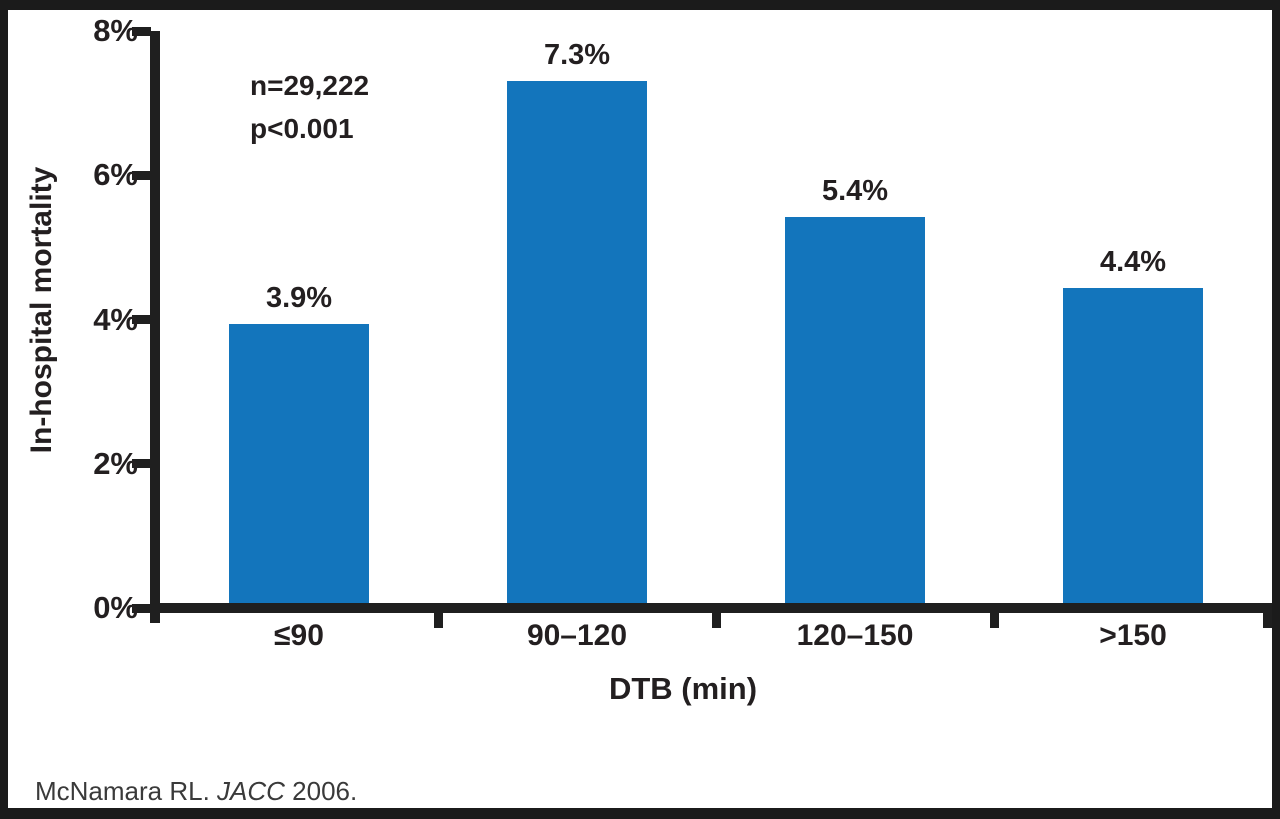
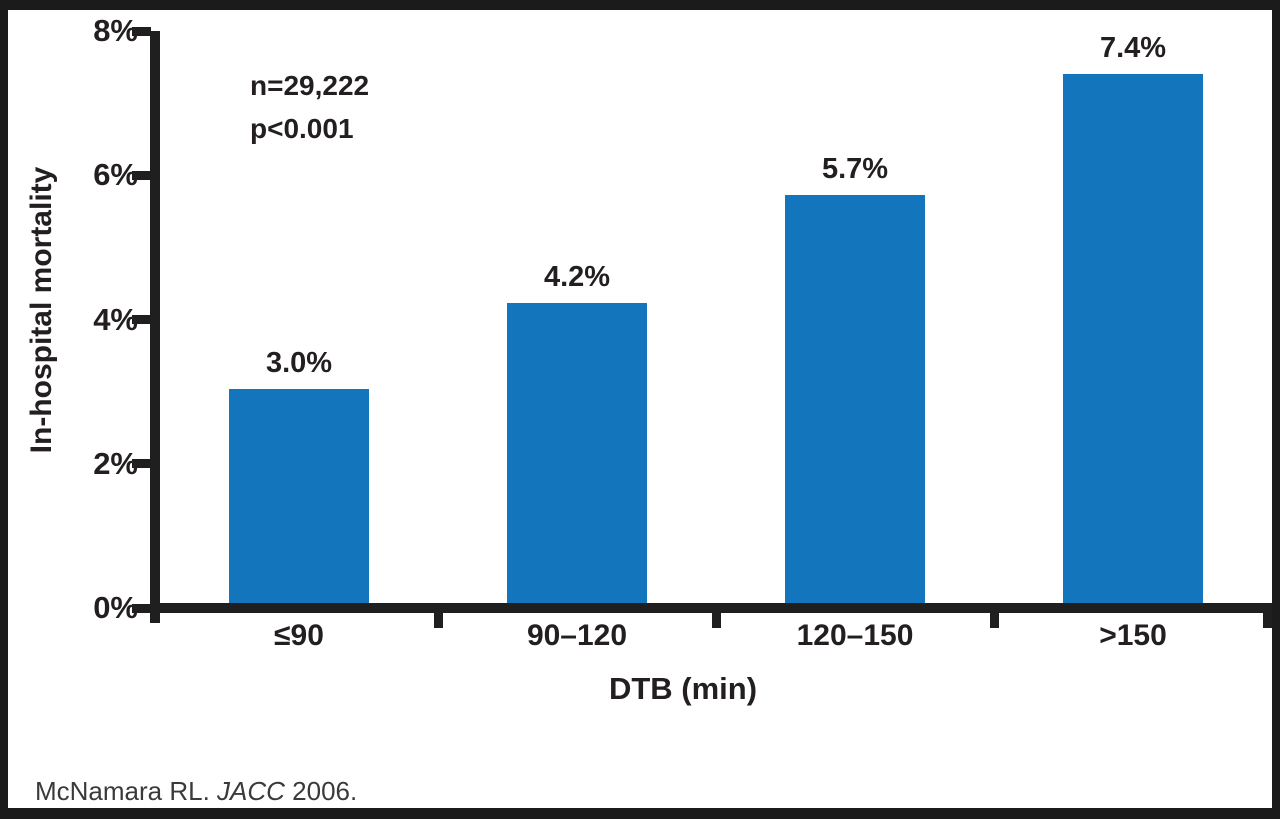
≤90: 3.9% -> 3.0%
90–120: 7.3% -> 4.2%
120–150: 5.4% -> 5.7%
>150: 4.4% -> 7.4%
